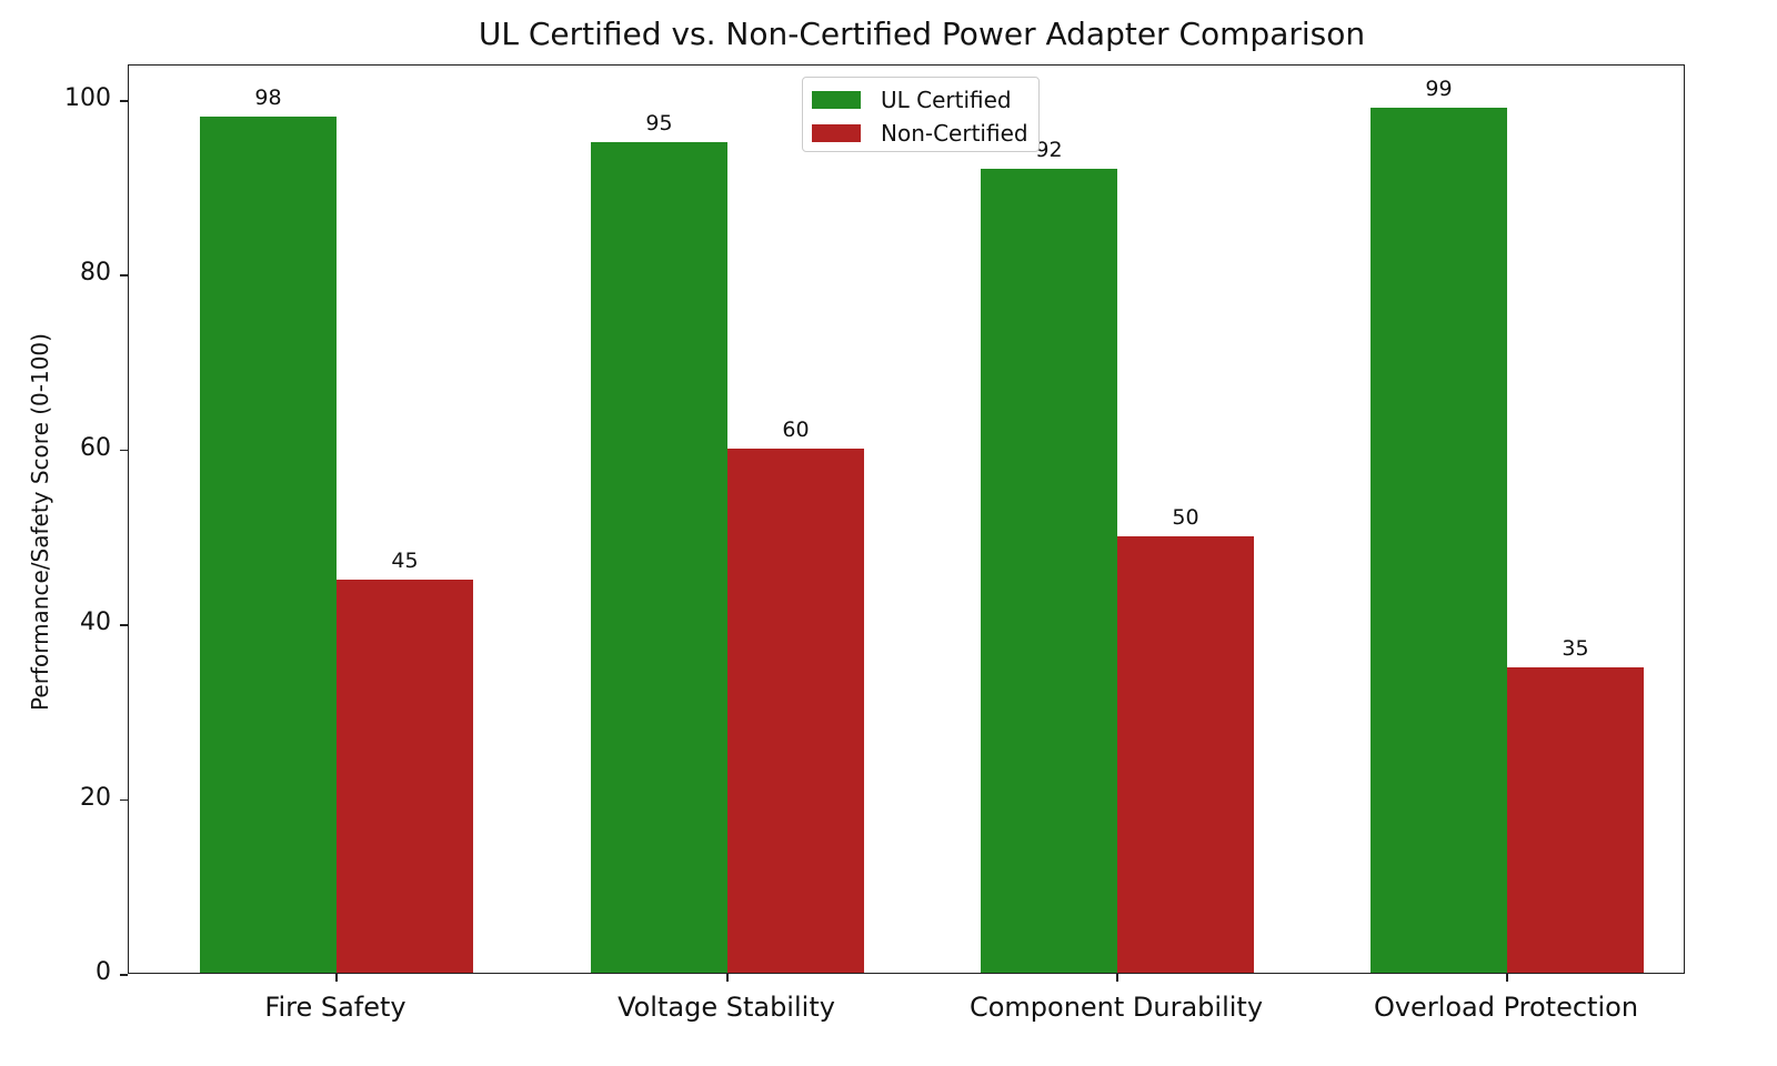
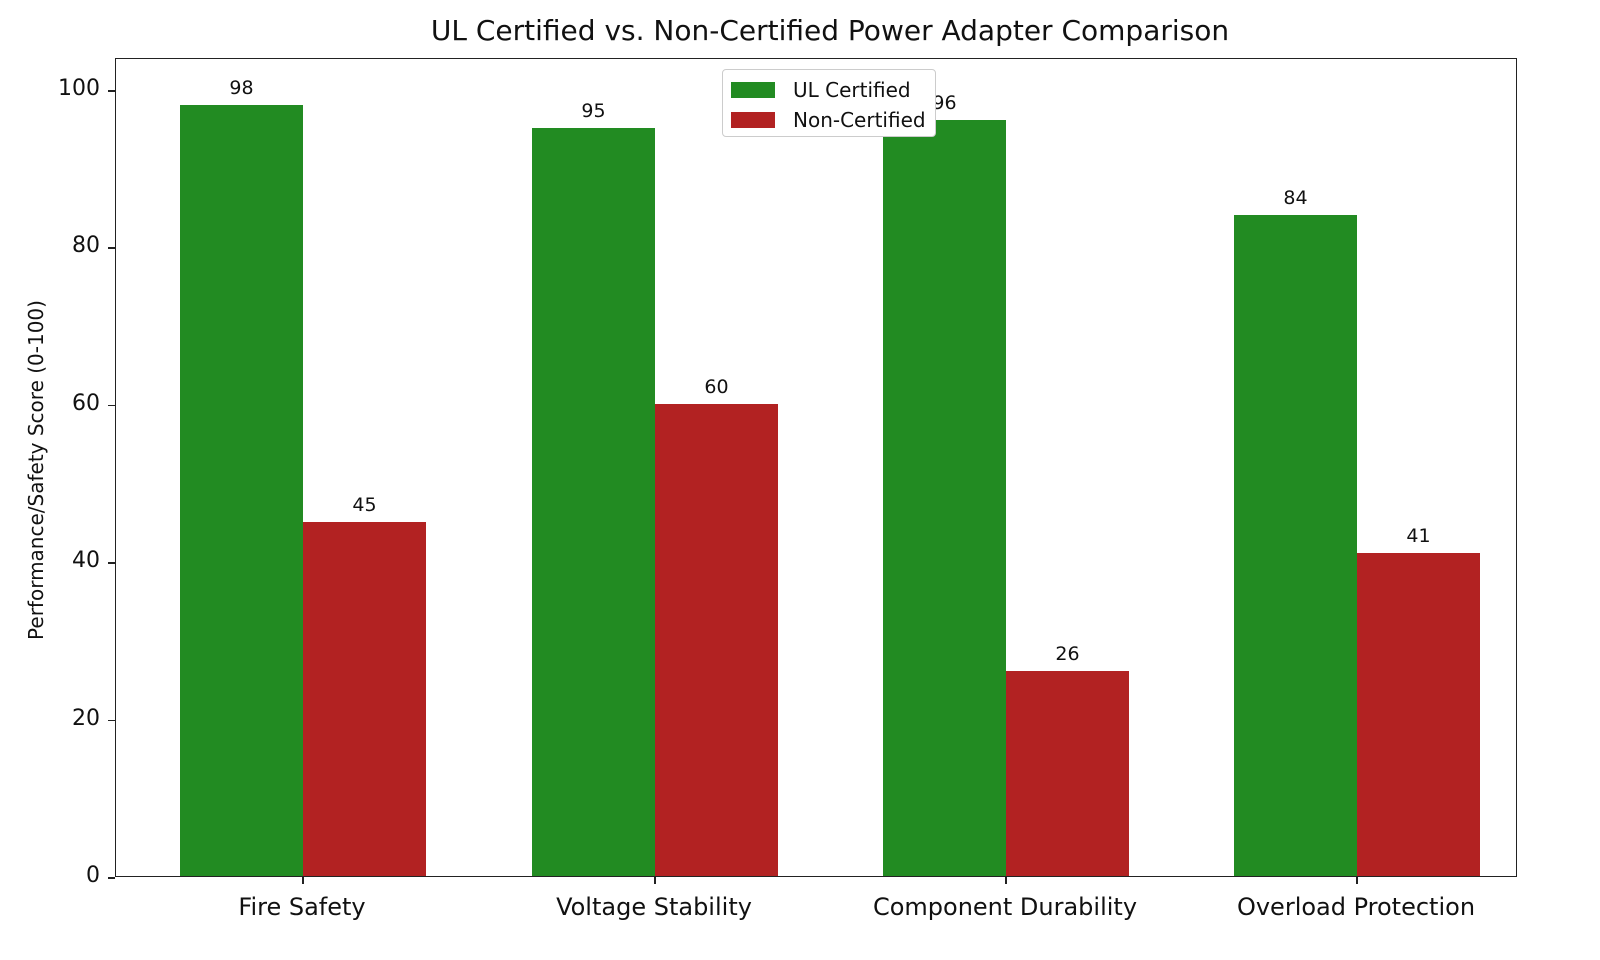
UL Certified/Component Durability: 92 -> 96
Non-Certified/Component Durability: 50 -> 26
UL Certified/Overload Protection: 99 -> 84
Non-Certified/Overload Protection: 35 -> 41
